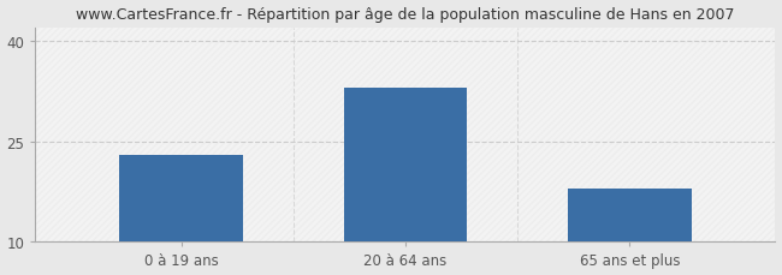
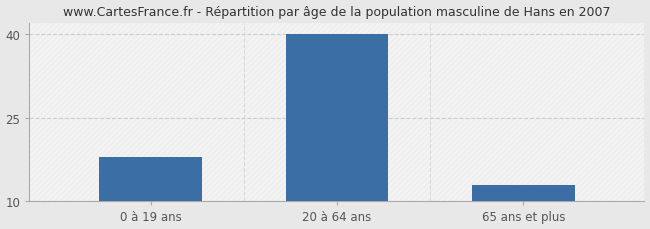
0 à 19 ans: 23 -> 18
20 à 64 ans: 33 -> 40
65 ans et plus: 18 -> 13
